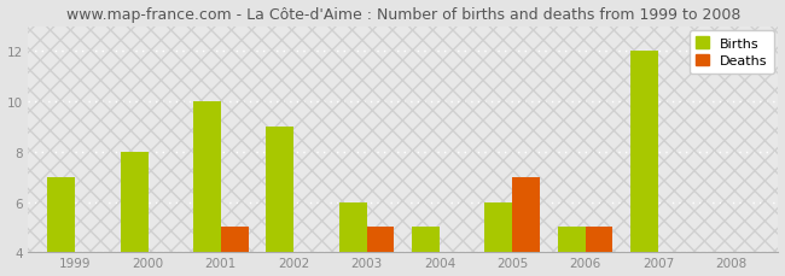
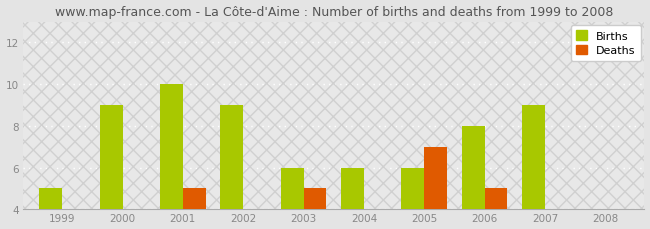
Births/1999: 7 -> 5
Births/2000: 8 -> 9
Births/2004: 5 -> 6
Births/2006: 5 -> 8
Births/2007: 12 -> 9
